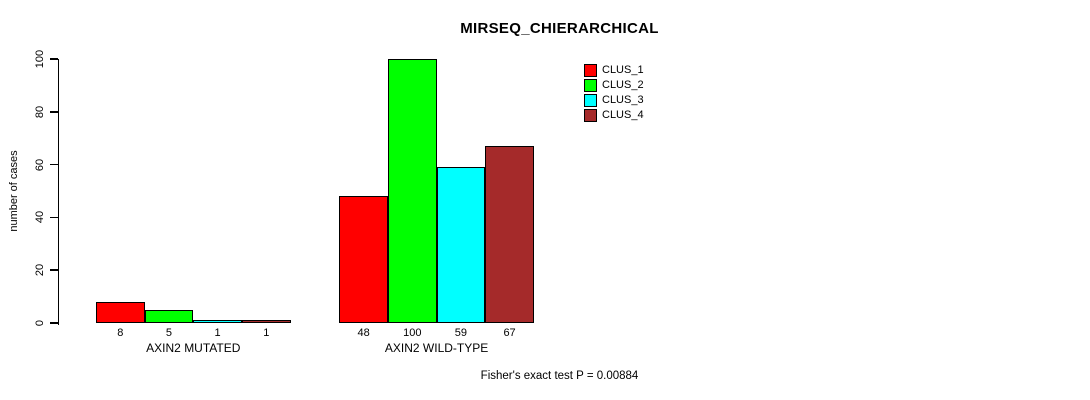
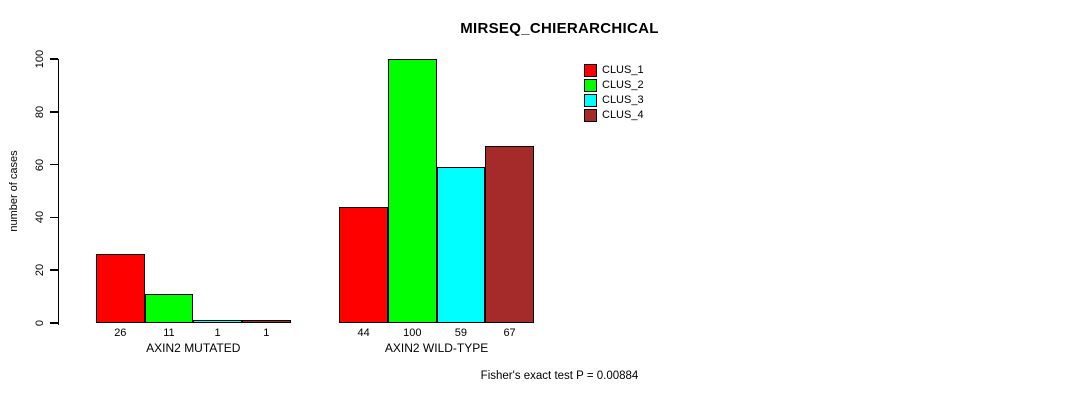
CLUS_1/AXIN2 MUTATED: 8 -> 26
CLUS_2/AXIN2 MUTATED: 5 -> 11
CLUS_1/AXIN2 WILD-TYPE: 48 -> 44
